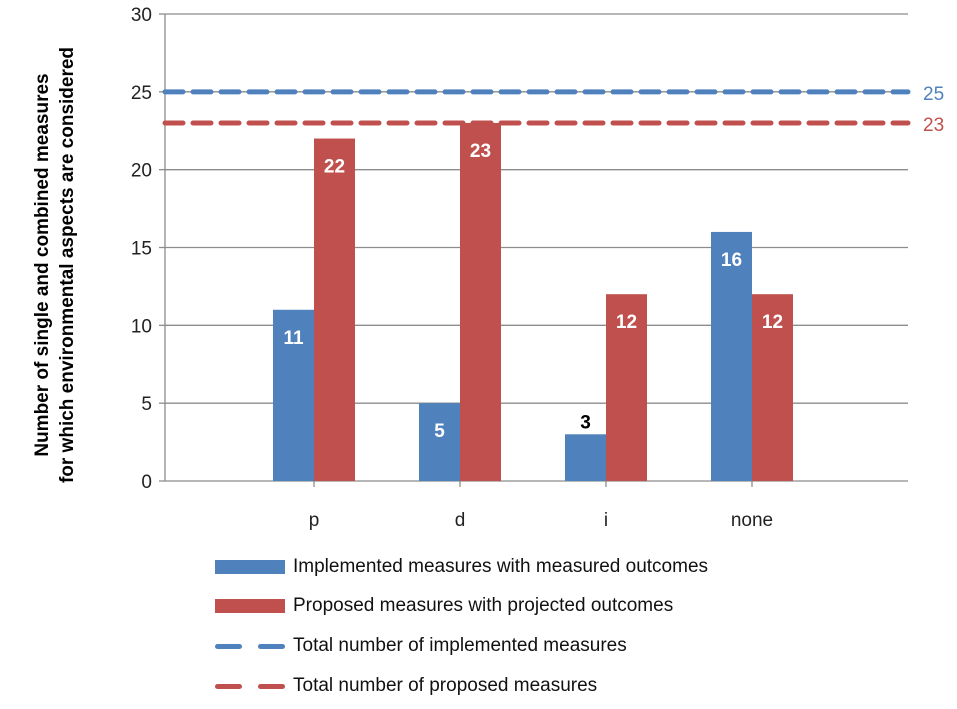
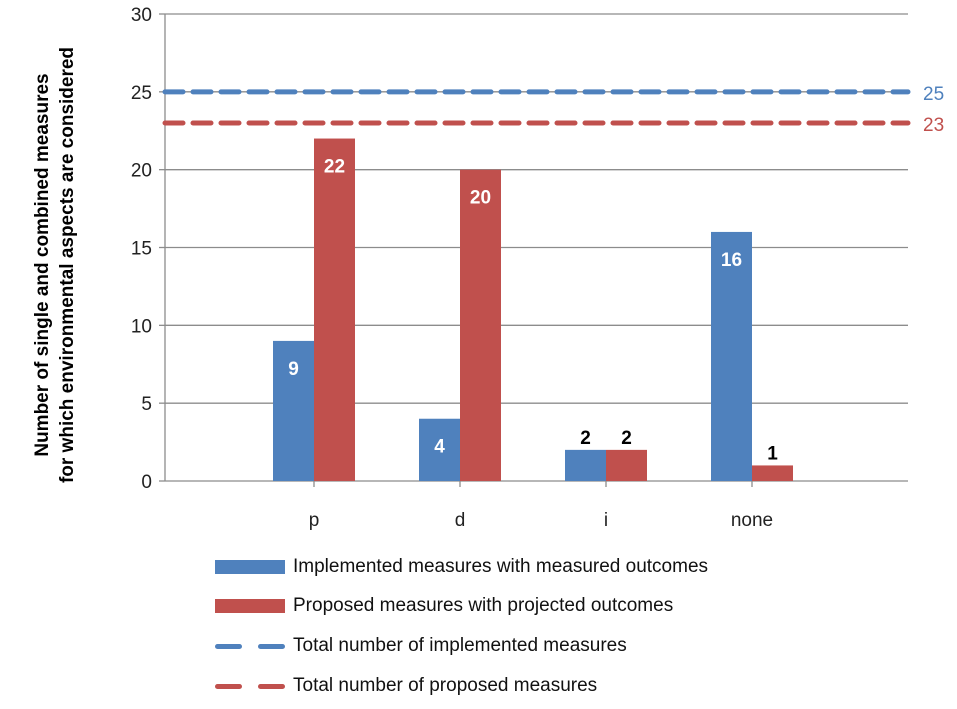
Implemented measures with measured outcomes/p: 11 -> 9
Implemented measures with measured outcomes/d: 5 -> 4
Proposed measures with projected outcomes/d: 23 -> 20
Implemented measures with measured outcomes/i: 3 -> 2
Proposed measures with projected outcomes/i: 12 -> 2
Proposed measures with projected outcomes/none: 12 -> 1
